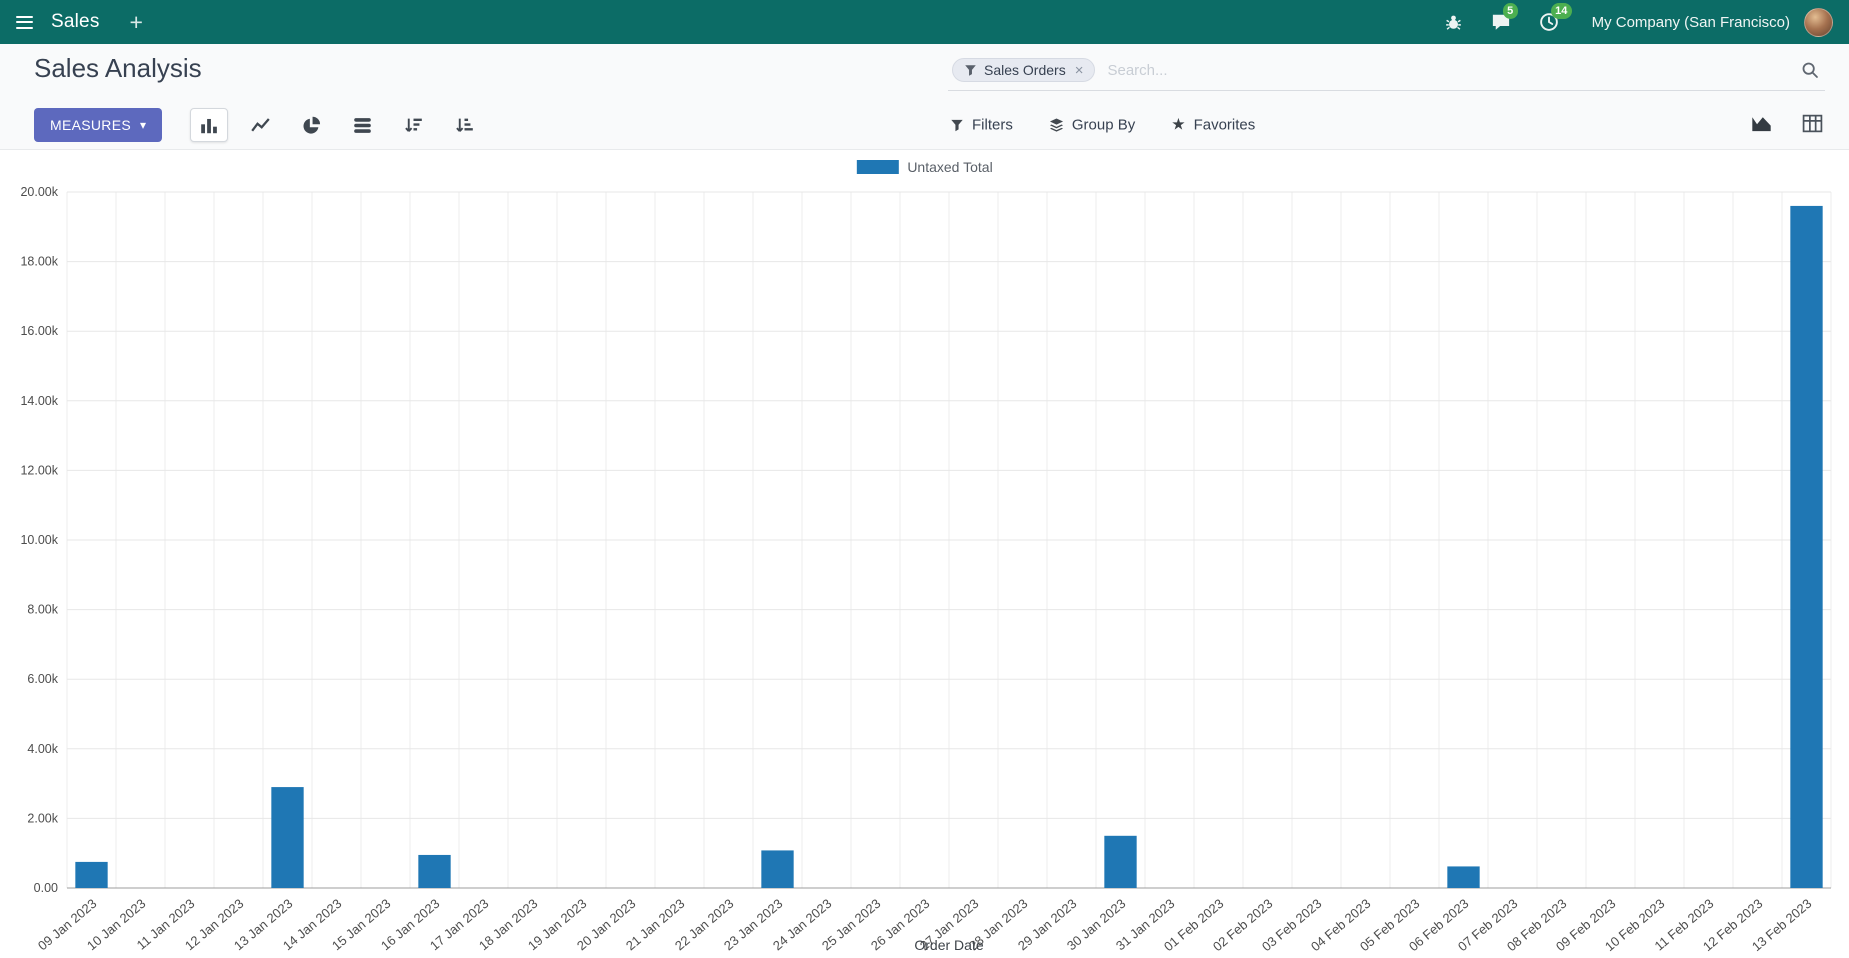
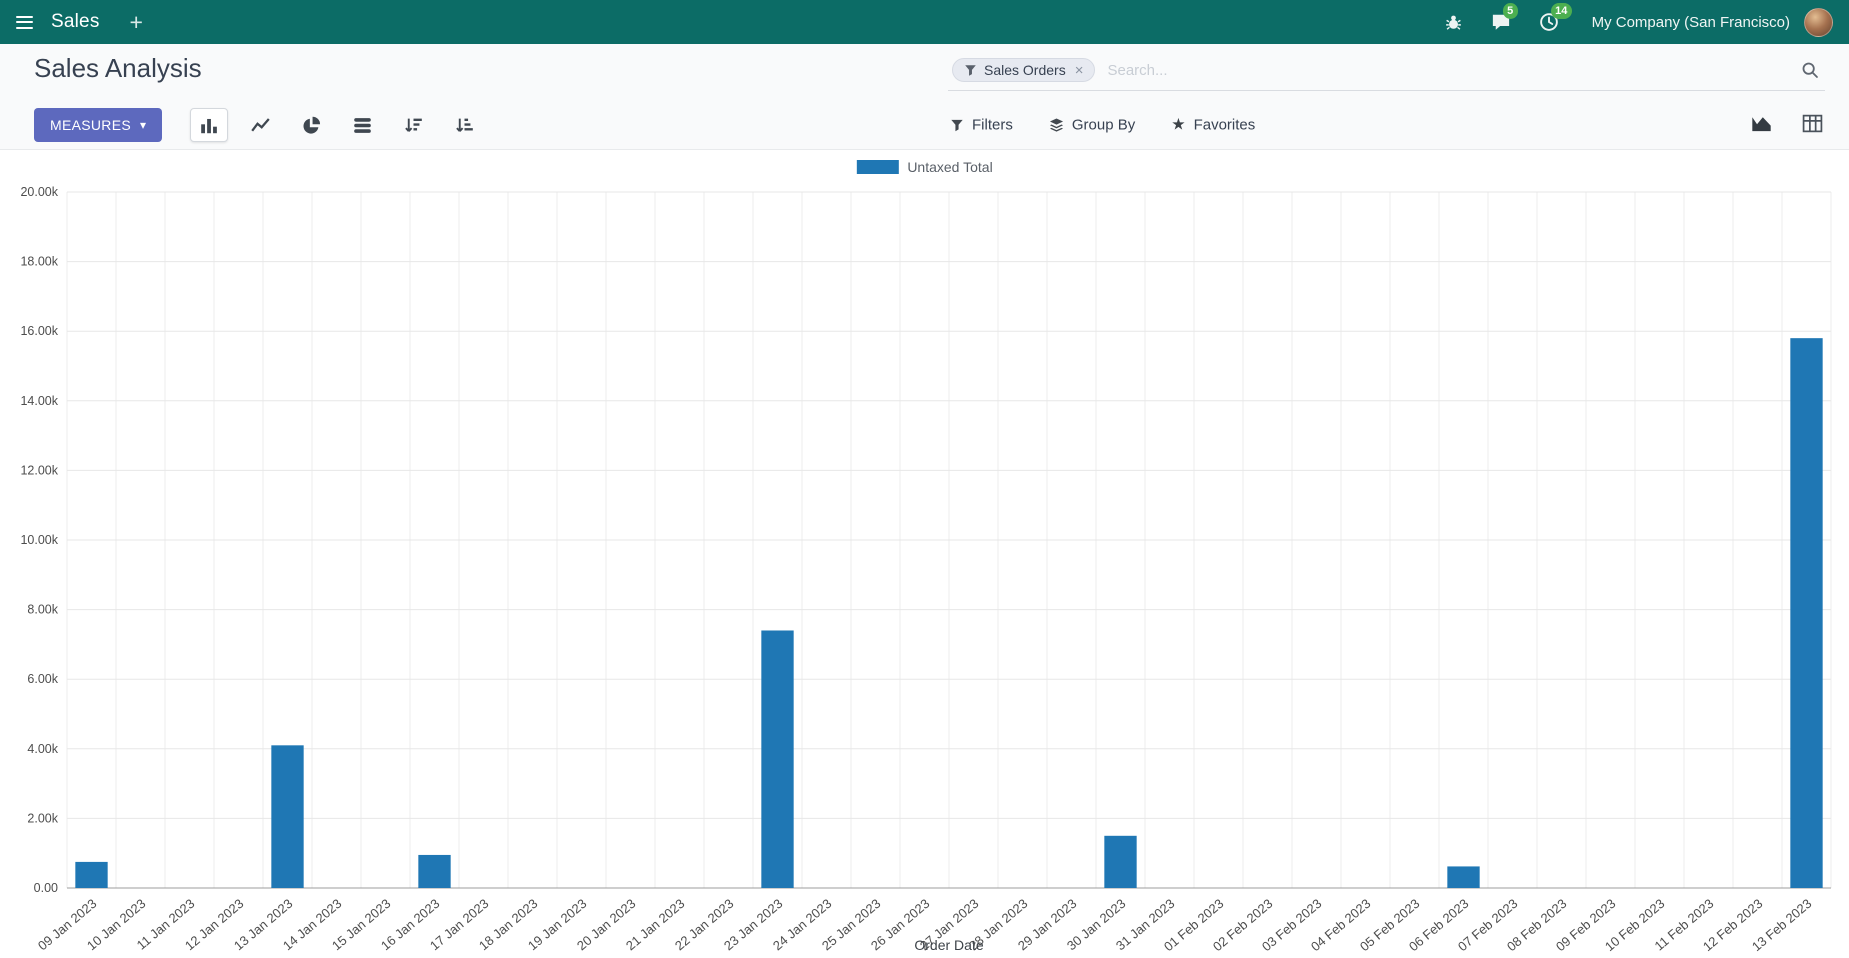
13 Jan 2023: 2.9k -> 4.1k
23 Jan 2023: 1.1k -> 7.4k
13 Feb 2023: 19.6k -> 15.8k
